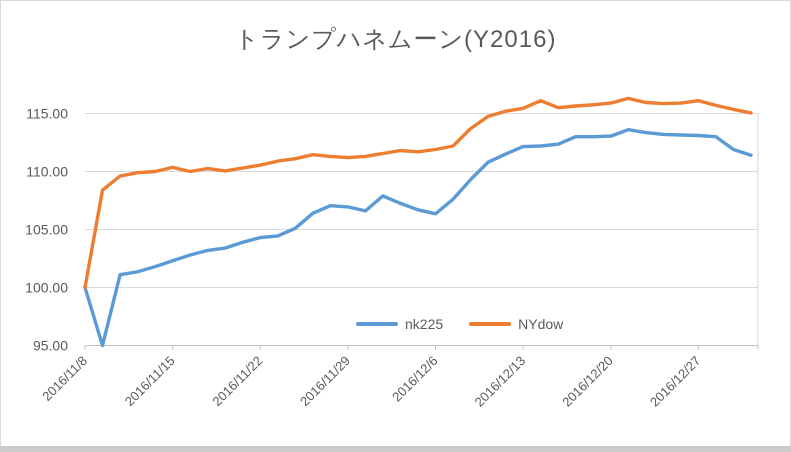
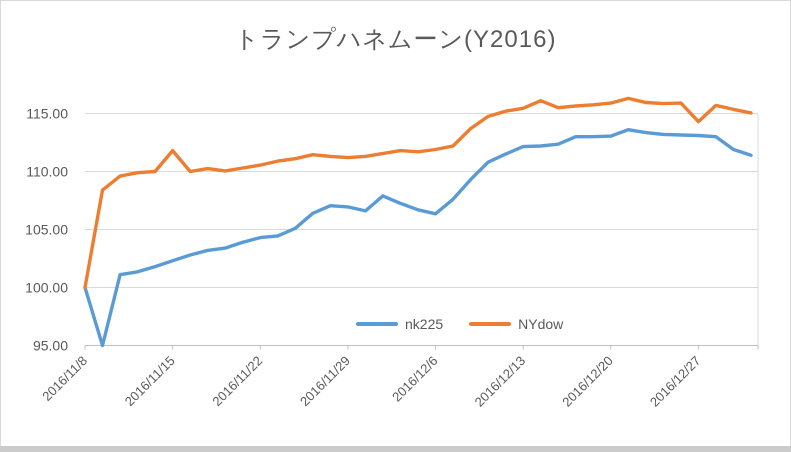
NYdow/2016/11/15: 110.3 -> 111.8
NYdow/2016/12/27: 116.1 -> 114.3
